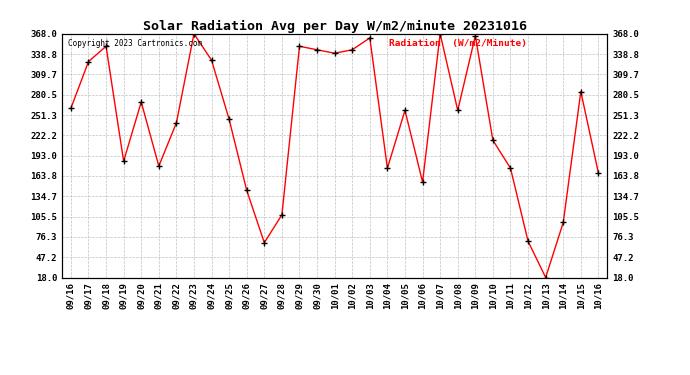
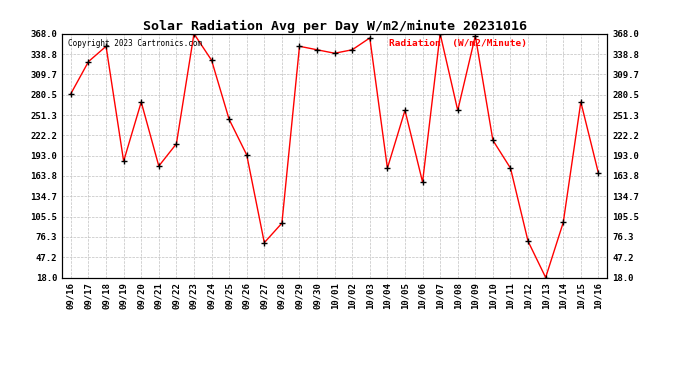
09/16: 261 -> 282
09/22: 240 -> 210
09/26: 143 -> 194
09/28: 108 -> 96
10/15: 285 -> 270
